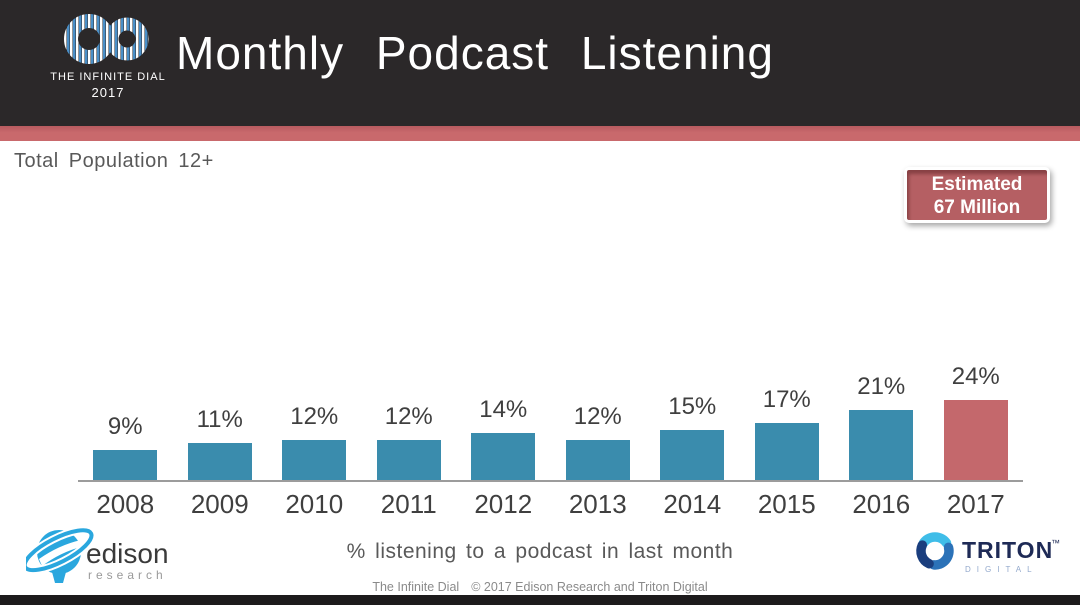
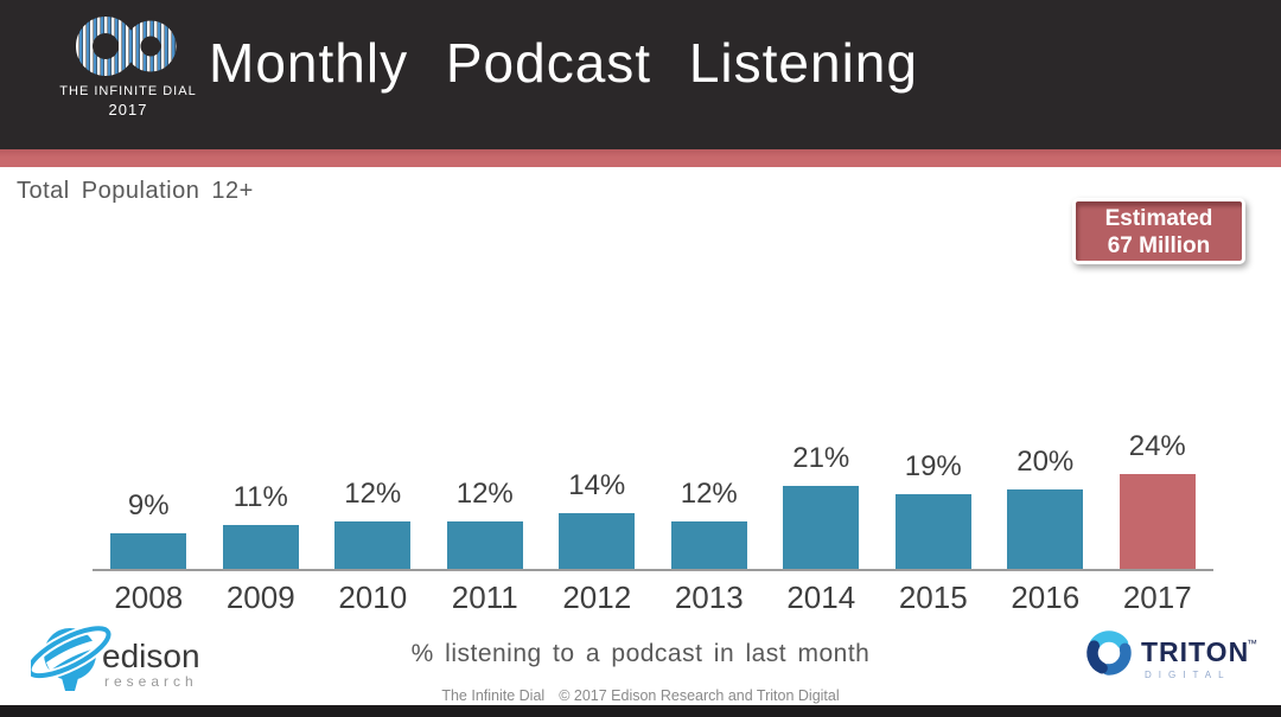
2014: 15% -> 21%
2015: 17% -> 19%
2016: 21% -> 20%
